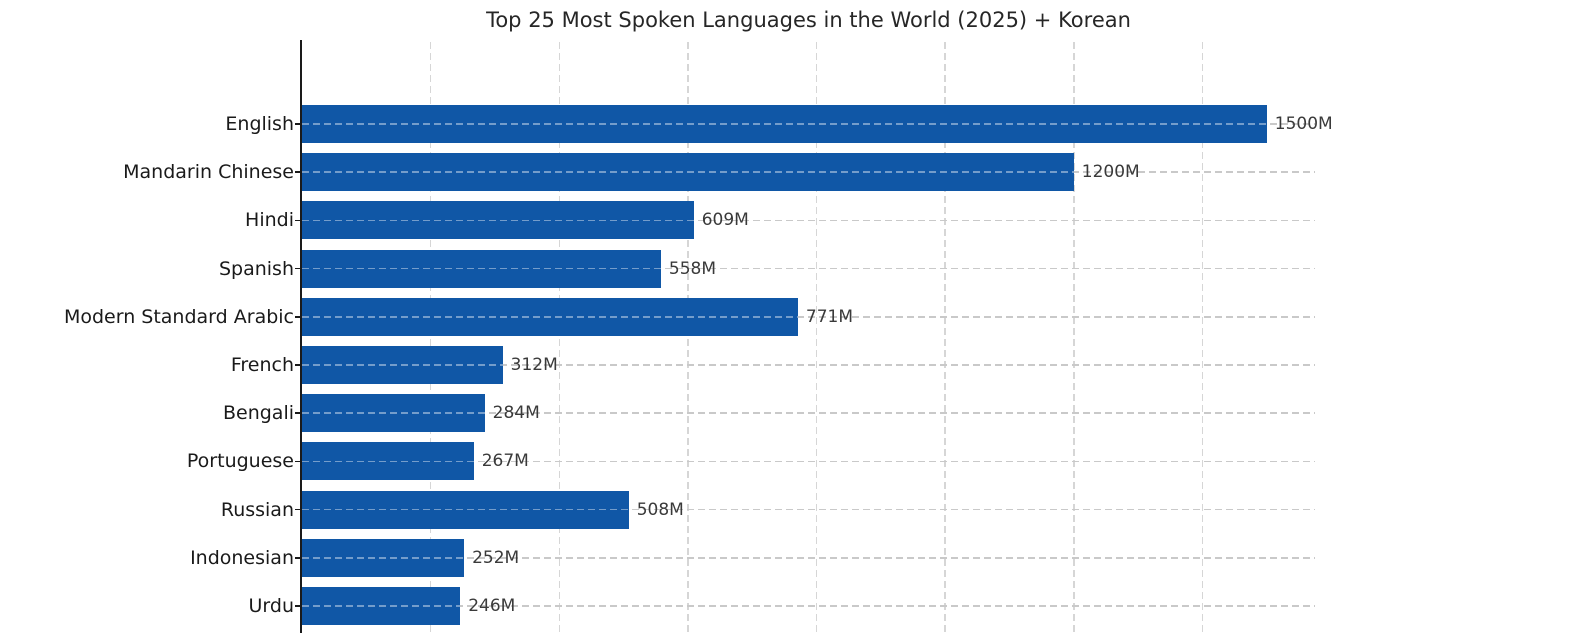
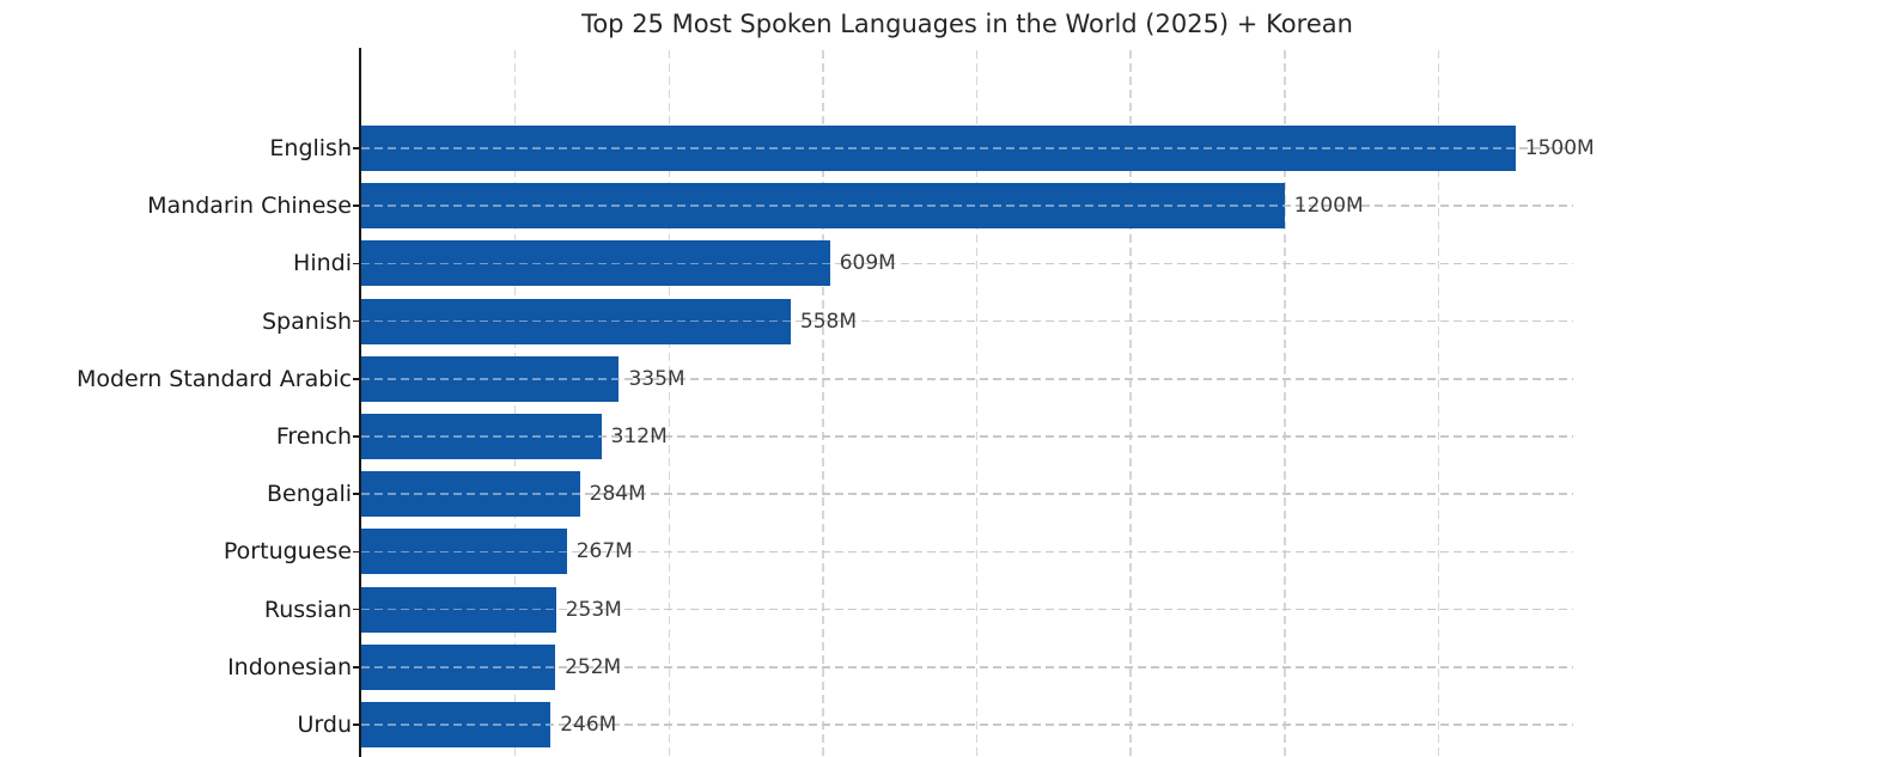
Modern Standard Arabic: 771M -> 335M
Russian: 508M -> 253M
